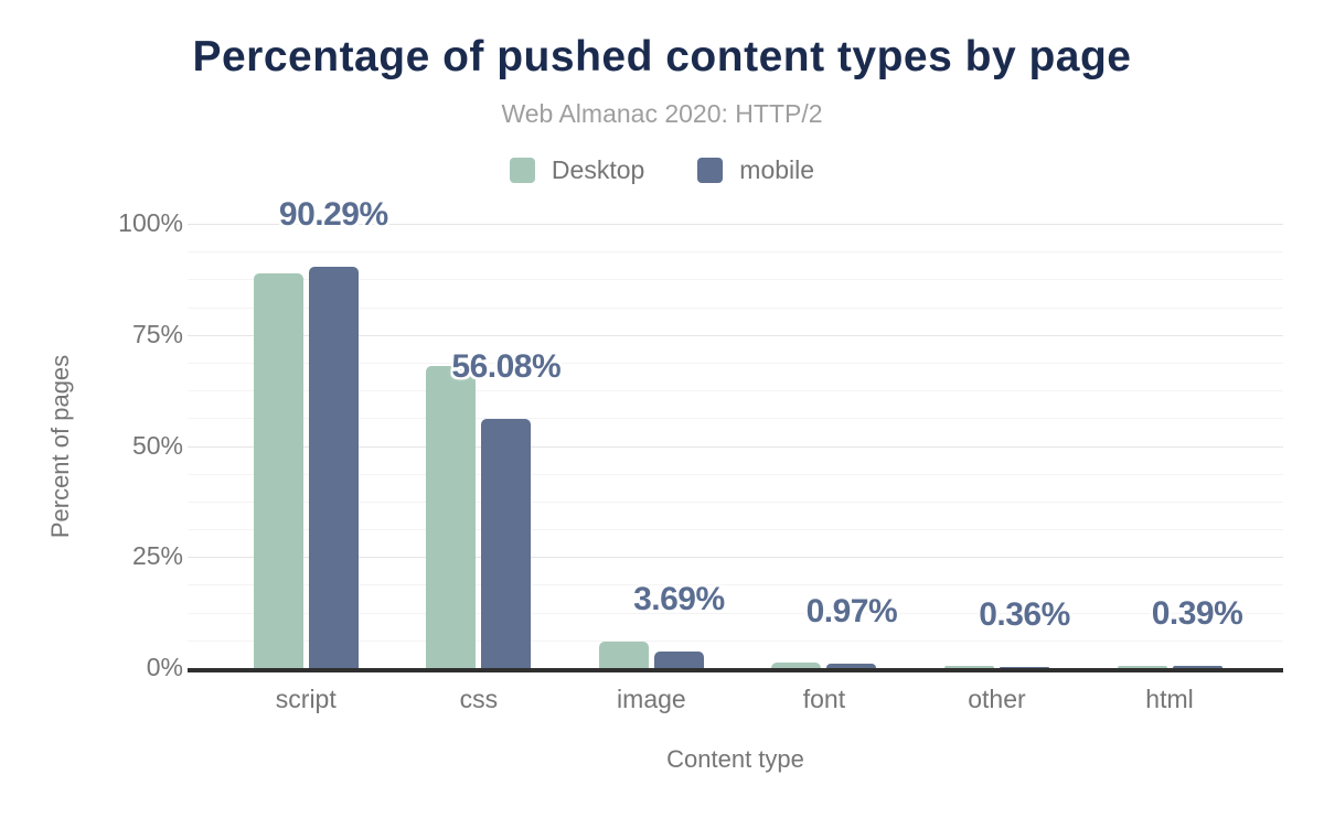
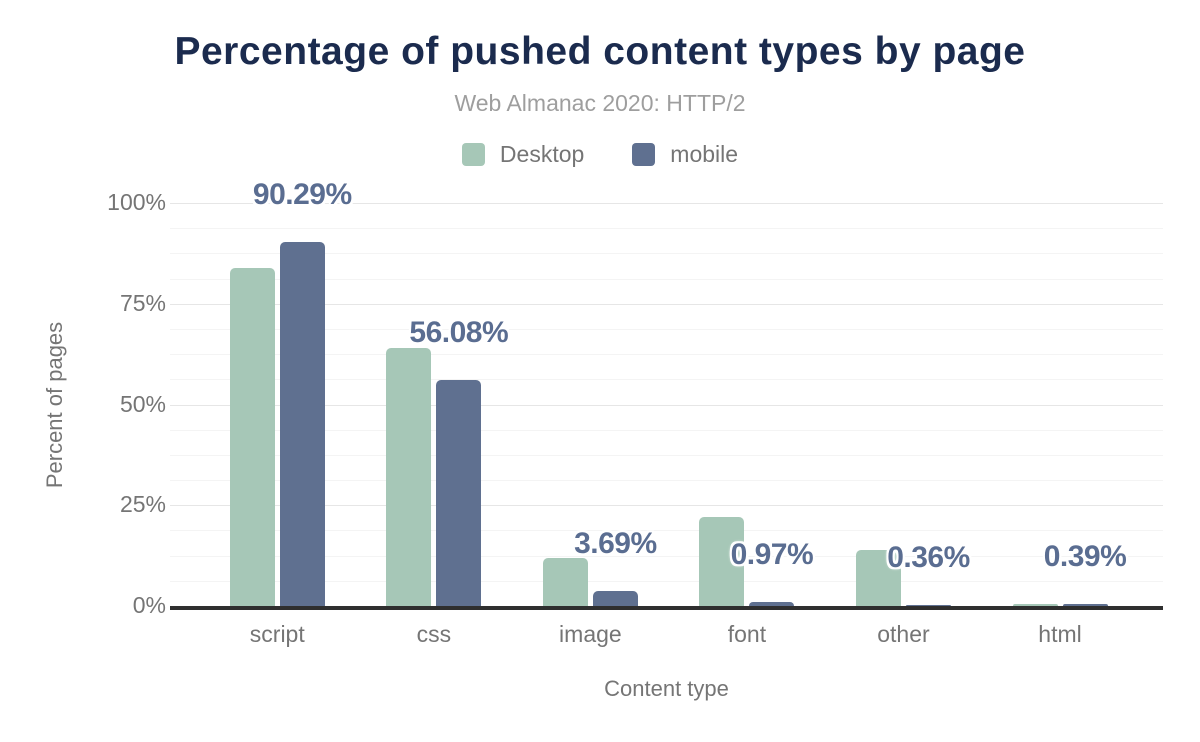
Desktop/script: 89% -> 84%
Desktop/css: 68% -> 64%
Desktop/image: 6% -> 12%
Desktop/font: 1% -> 22%
Desktop/other: 1% -> 14%
